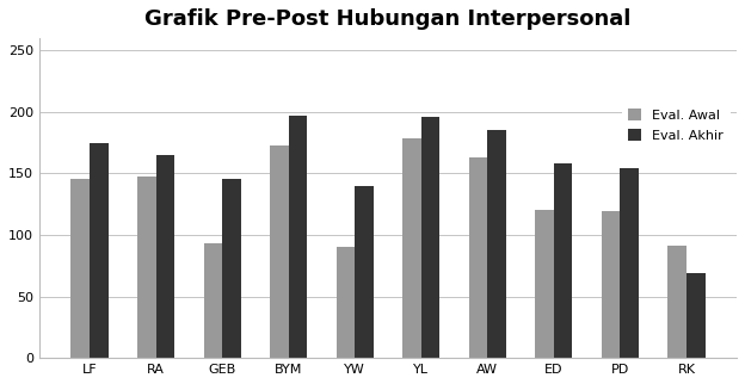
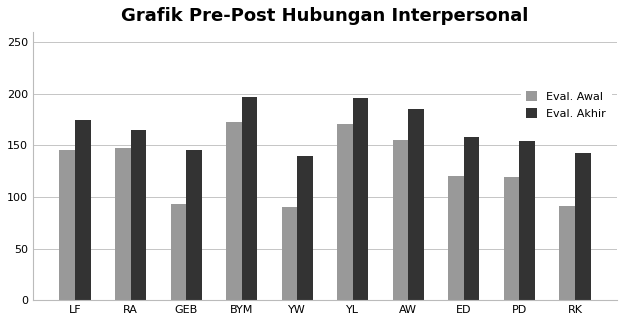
Eval. Awal/YL: 179 -> 171
Eval. Awal/AW: 163 -> 155
Eval. Akhir/RK: 69 -> 143
